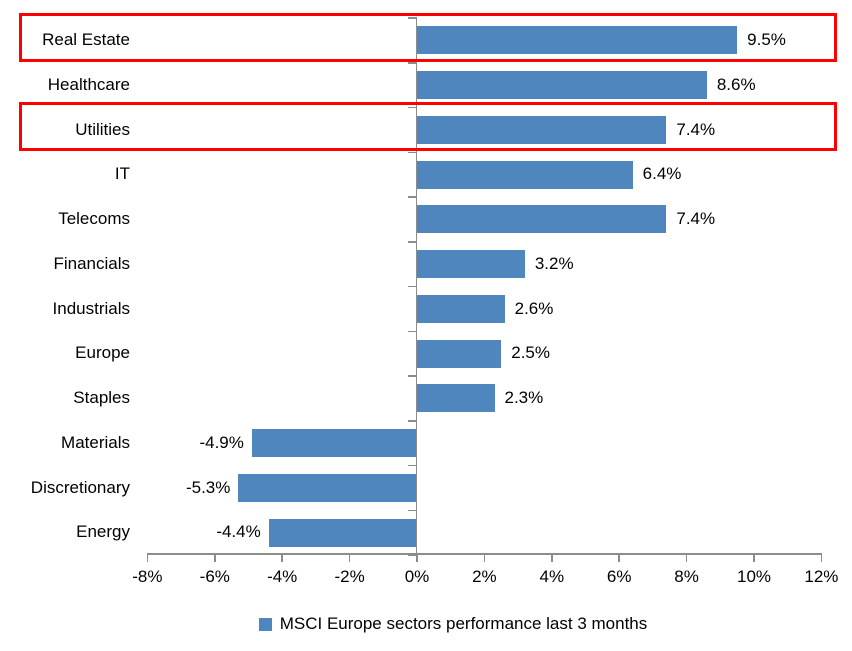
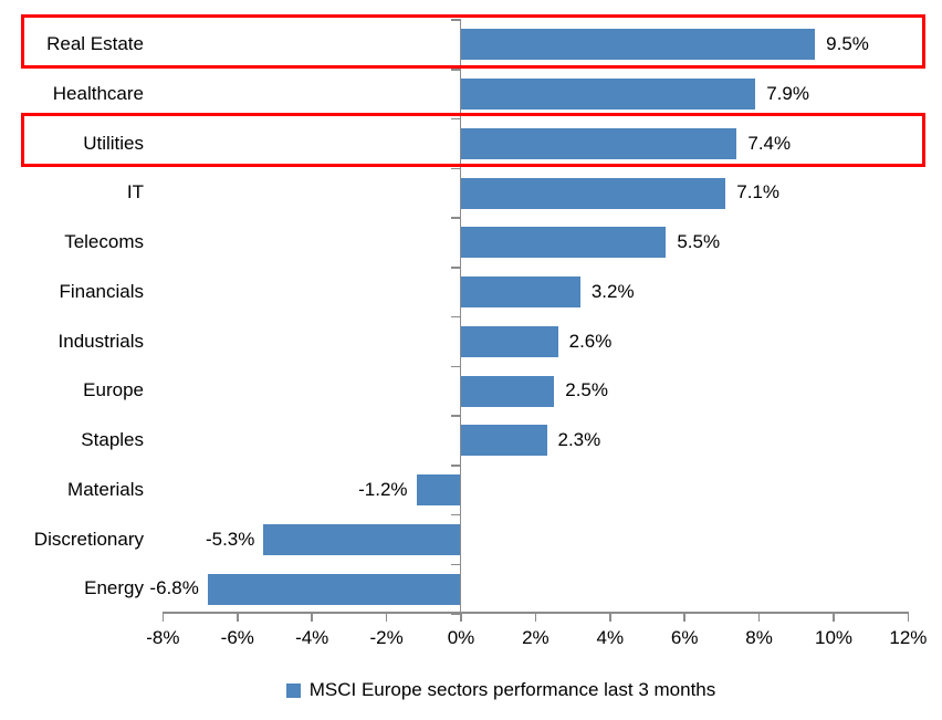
Healthcare: 8.6% -> 7.9%
IT: 6.4% -> 7.1%
Telecoms: 7.4% -> 5.5%
Materials: -4.9% -> -1.2%
Energy: -4.4% -> -6.8%
